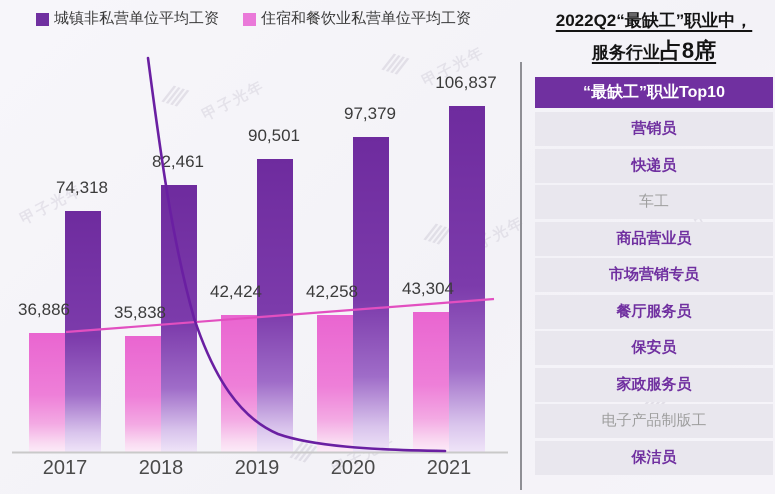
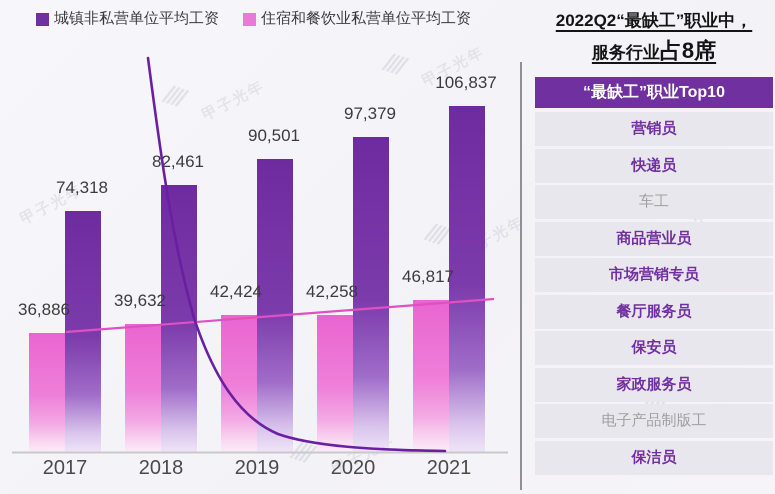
住宿和餐饮业私营单位平均工资/2018: 35,838 -> 39,632
住宿和餐饮业私营单位平均工资/2021: 43,304 -> 46,817
